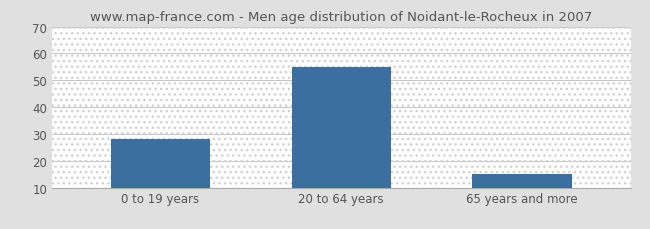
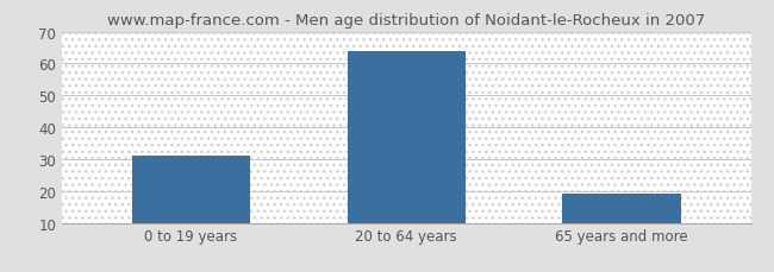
0 to 19 years: 28 -> 31
20 to 64 years: 55 -> 64
65 years and more: 15 -> 19
